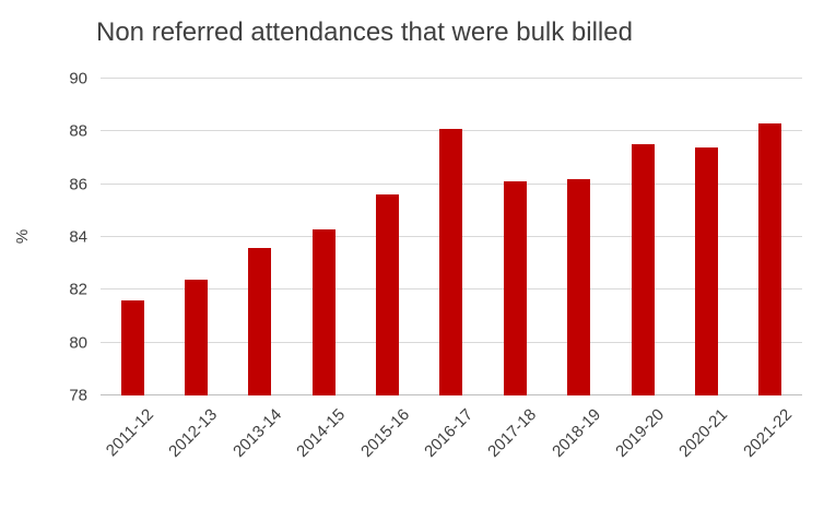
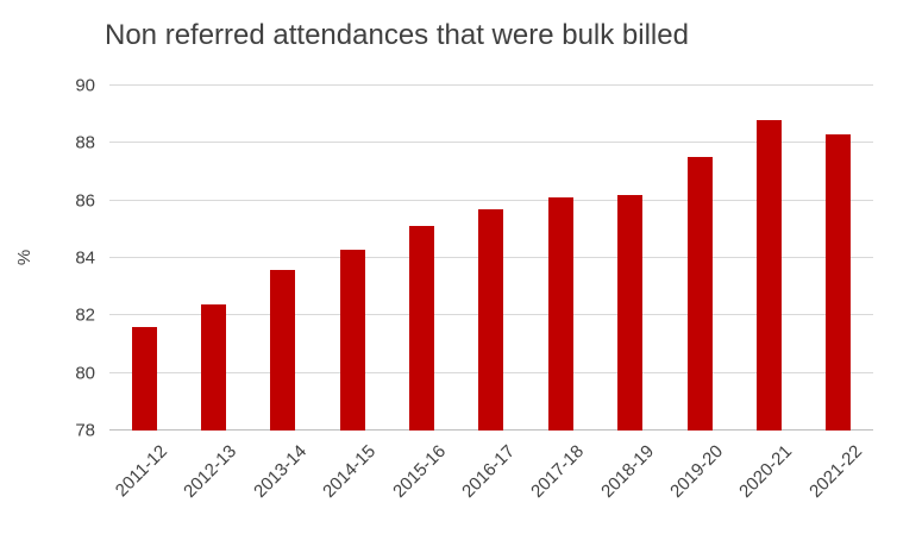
2015-16: 85.6 -> 85.1
2016-17: 88.1 -> 85.7
2020-21: 87.4 -> 88.8
